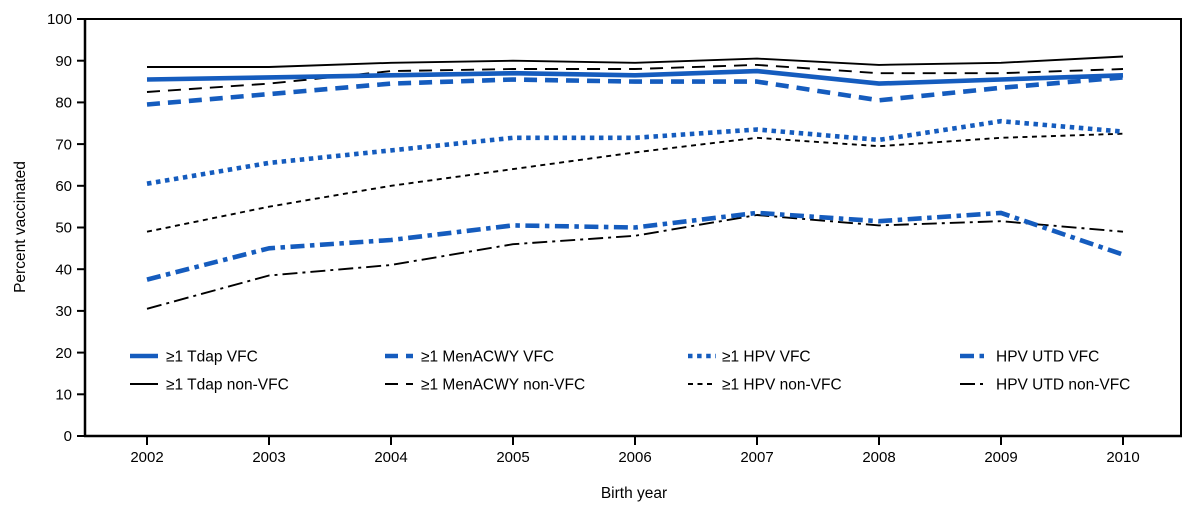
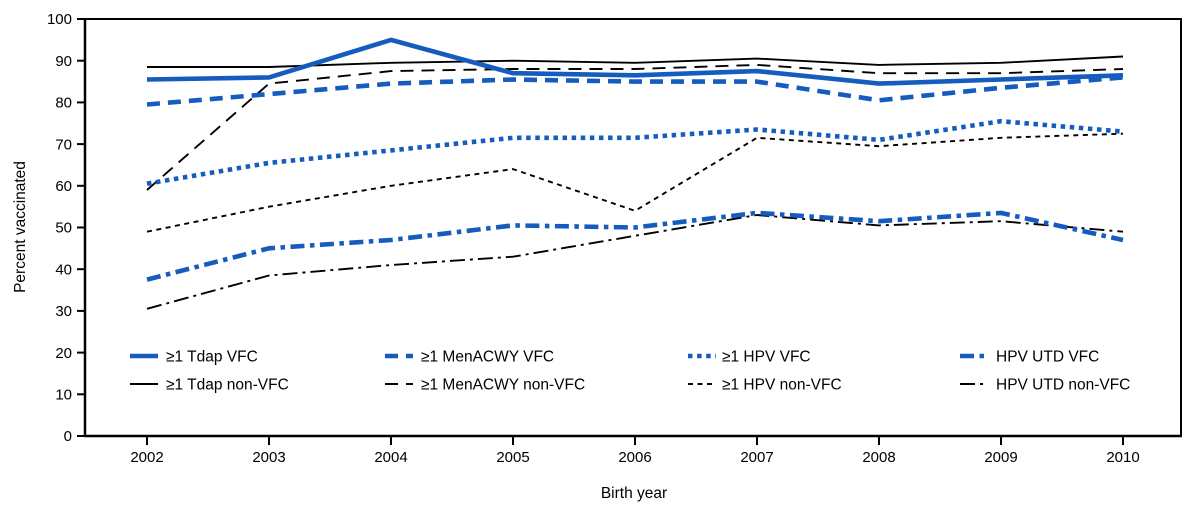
≥1 MenACWY non-VFC/2002: 82 -> 59
≥1 Tdap VFC/2004: 86 -> 95
HPV UTD non-VFC/2005: 46 -> 43
≥1 HPV non-VFC/2006: 68 -> 54
HPV UTD VFC/2010: 44 -> 47
